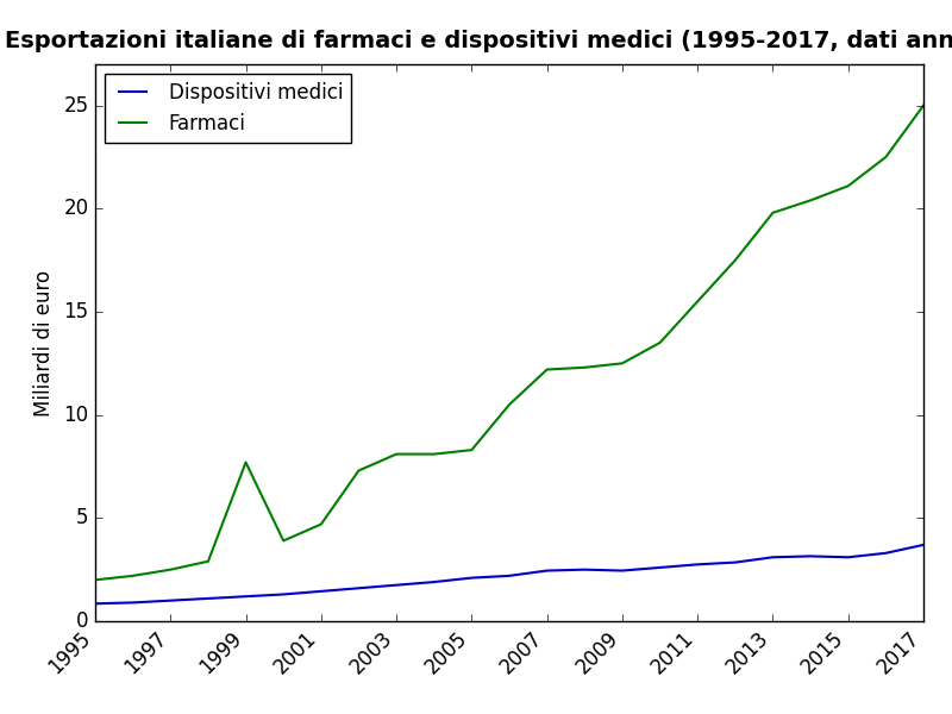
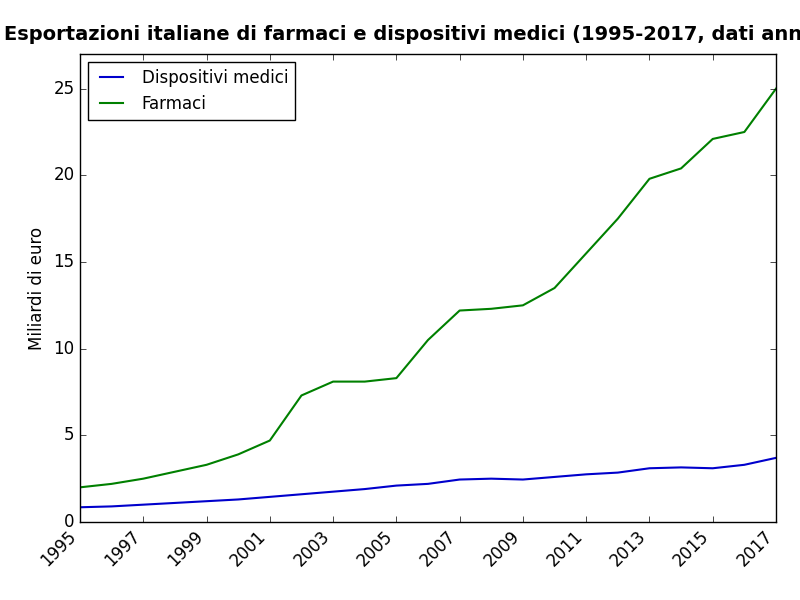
Farmaci/1999: 7.7 -> 3.3
Farmaci/2015: 21.1 -> 22.1
